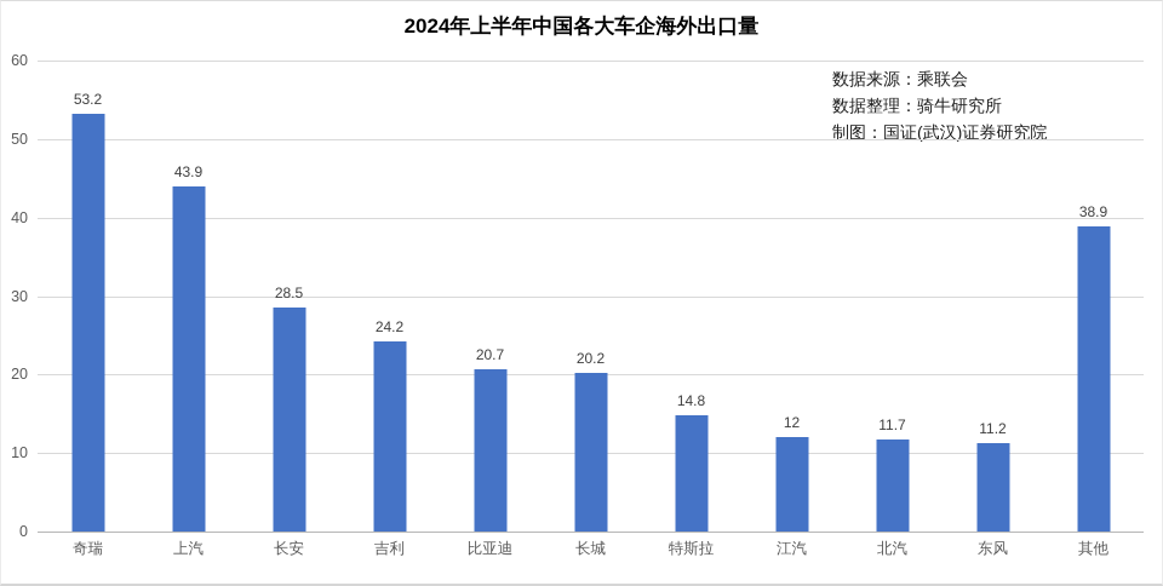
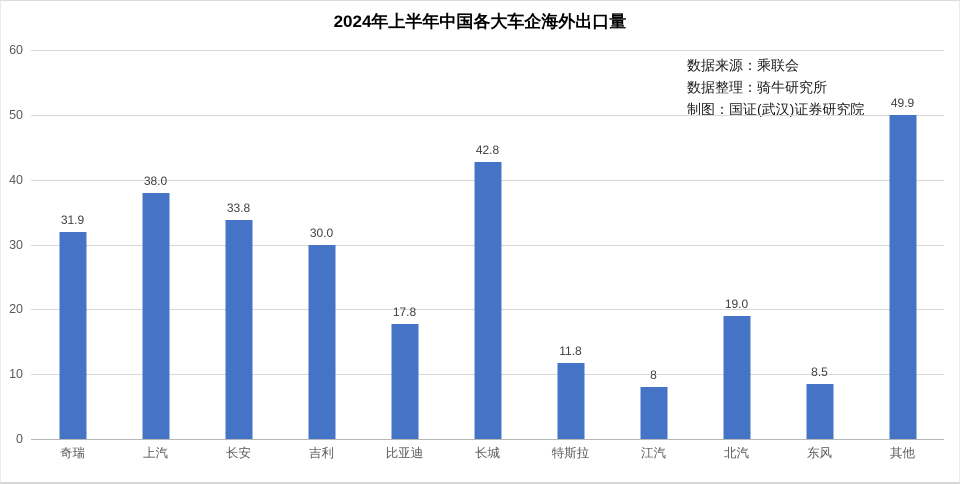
奇瑞: 53.2 -> 31.9
上汽: 43.9 -> 38.0
长安: 28.5 -> 33.8
吉利: 24.2 -> 30.0
比亚迪: 20.7 -> 17.8
长城: 20.2 -> 42.8
特斯拉: 14.8 -> 11.8
江汽: 12 -> 8
北汽: 11.7 -> 19.0
东风: 11.2 -> 8.5
其他: 38.9 -> 49.9
